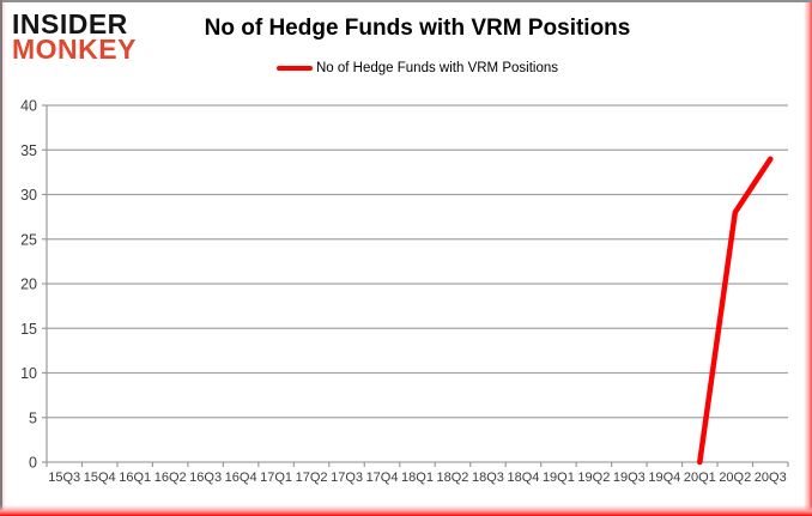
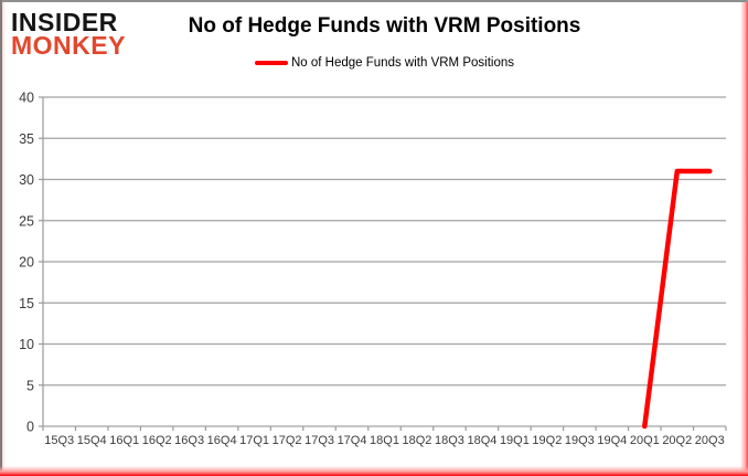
20Q2: 28 -> 31
20Q3: 34 -> 31
